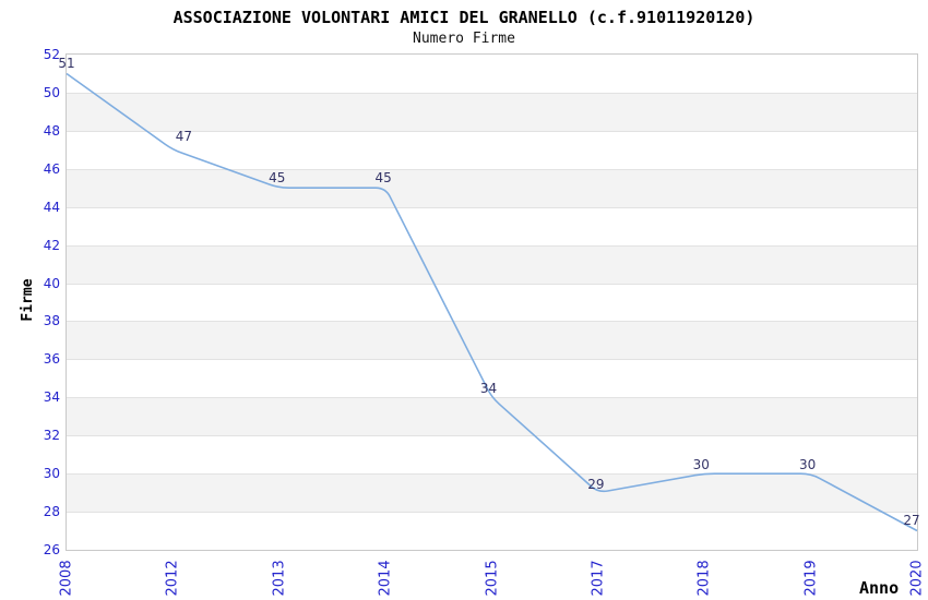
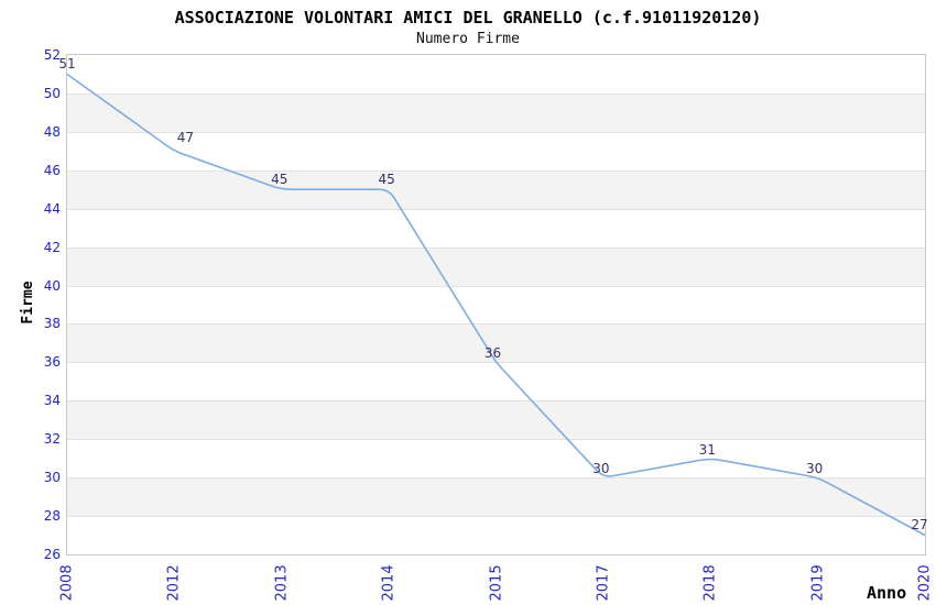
2015: 34 -> 36
2017: 29 -> 30
2018: 30 -> 31
